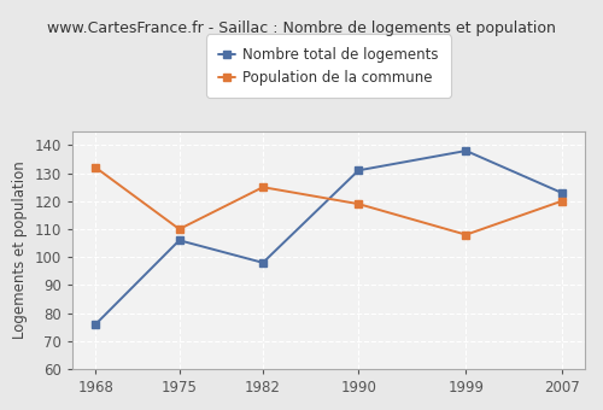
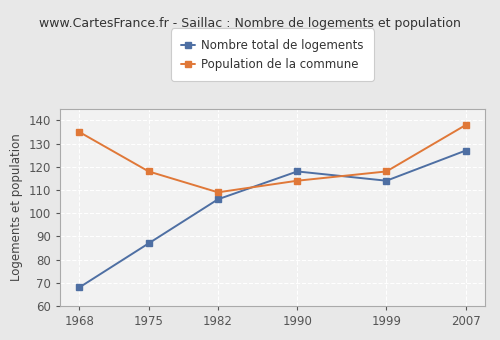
Nombre total de logements/1968: 76 -> 68
Population de la commune/1968: 132 -> 135
Nombre total de logements/1975: 106 -> 87
Population de la commune/1975: 110 -> 118
Nombre total de logements/1982: 98 -> 106
Population de la commune/1982: 125 -> 109
Nombre total de logements/1990: 131 -> 118
Population de la commune/1990: 119 -> 114
Nombre total de logements/1999: 138 -> 114
Population de la commune/1999: 108 -> 118
Nombre total de logements/2007: 123 -> 127
Population de la commune/2007: 120 -> 138
